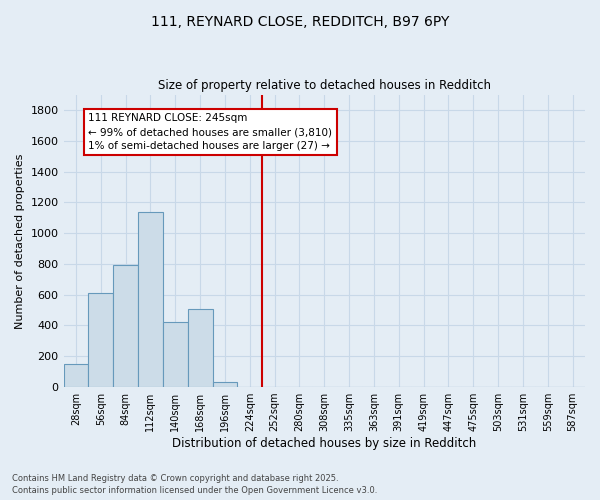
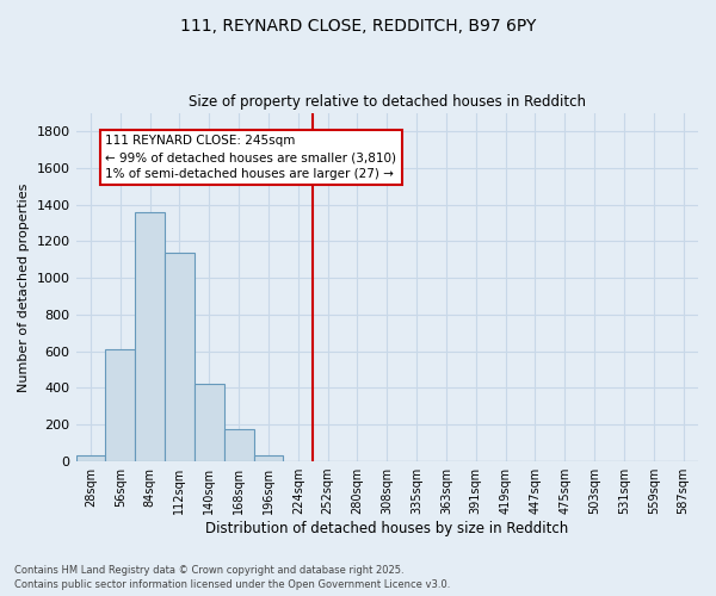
28sqm: 150 -> 30
84sqm: 790 -> 1360
168sqm: 510 -> 180
